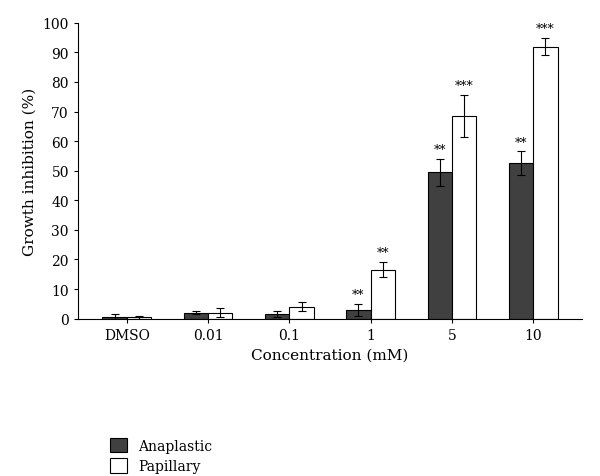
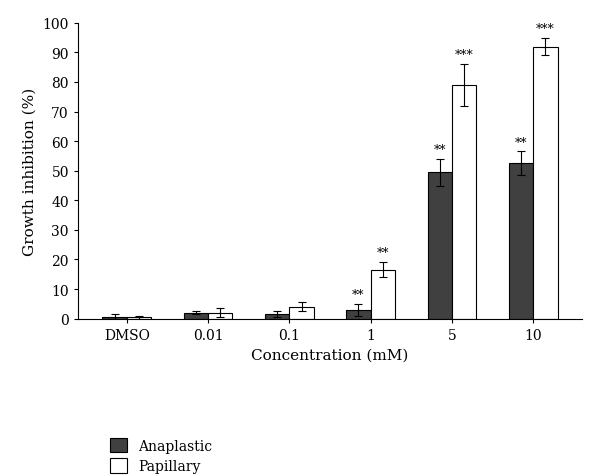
Papillary/5: 68.5 -> 79.0
